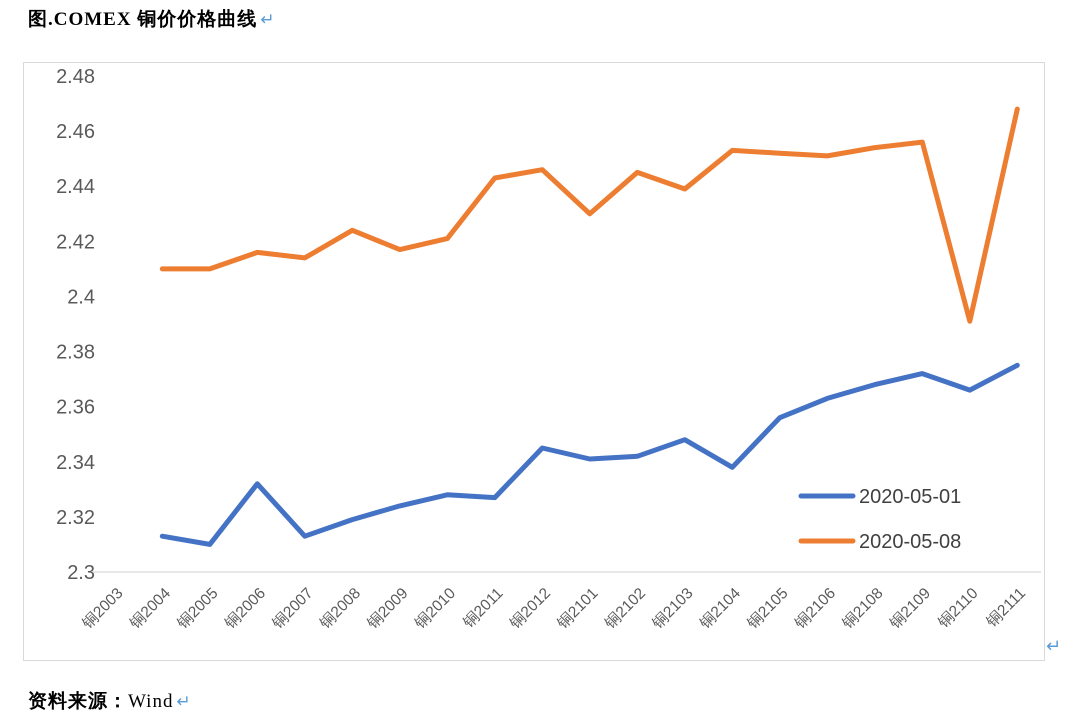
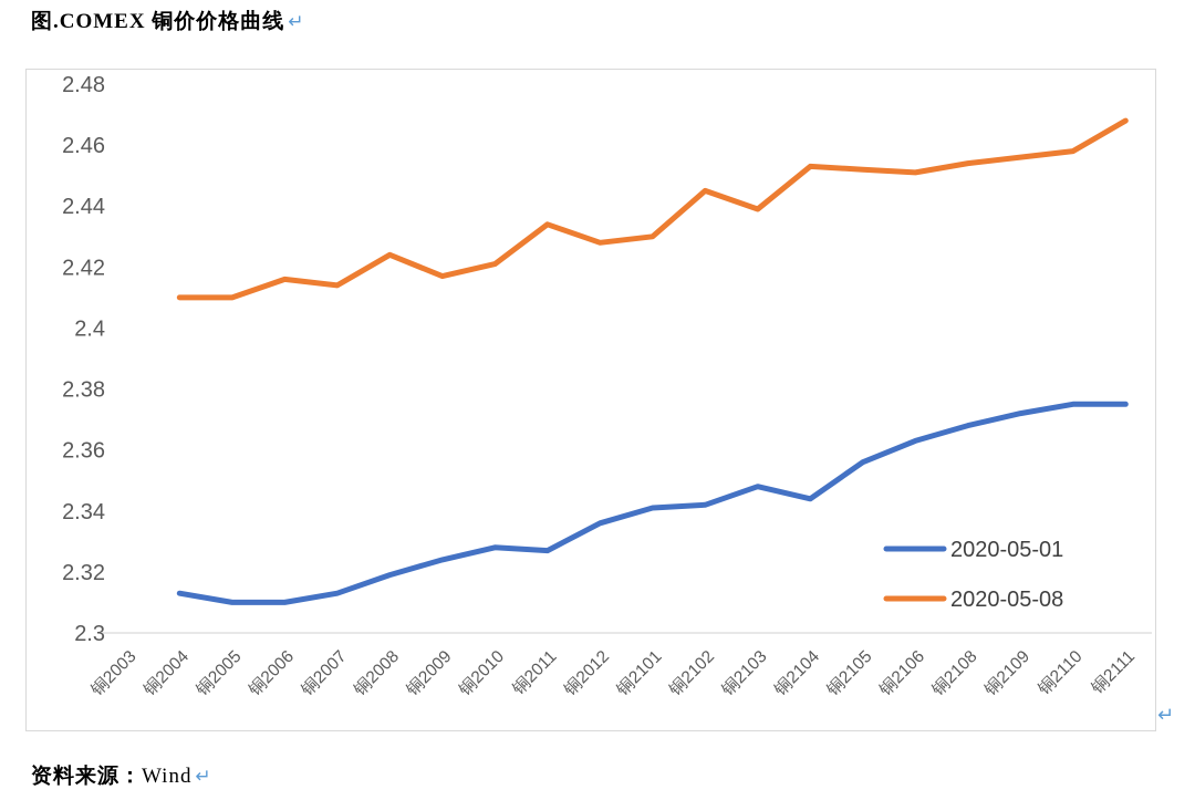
2020-05-01/铜2006: 2.332 -> 2.310
2020-05-08/铜2011: 2.443 -> 2.434
2020-05-01/铜2012: 2.345 -> 2.336
2020-05-08/铜2012: 2.446 -> 2.428
2020-05-01/铜2104: 2.338 -> 2.344
2020-05-01/铜2110: 2.366 -> 2.375
2020-05-08/铜2110: 2.391 -> 2.458
